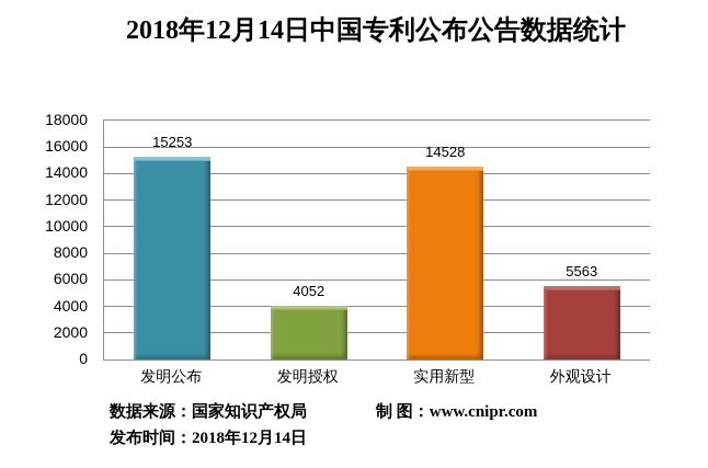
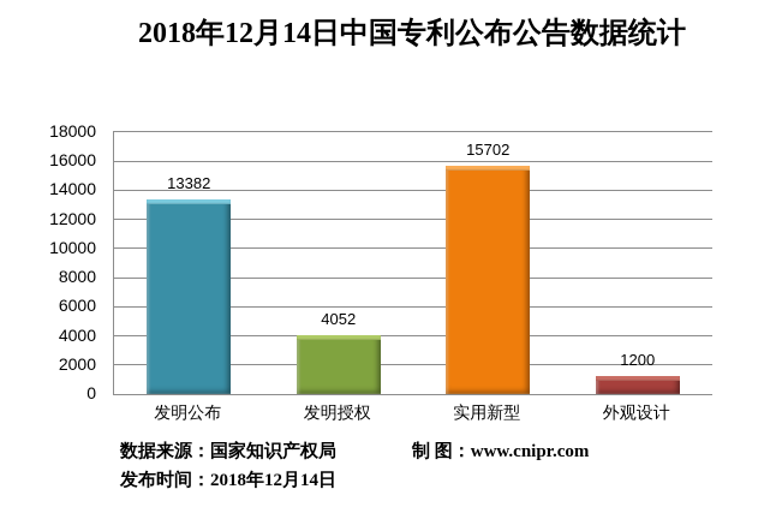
发明公布: 15253 -> 13382
实用新型: 14528 -> 15702
外观设计: 5563 -> 1200
